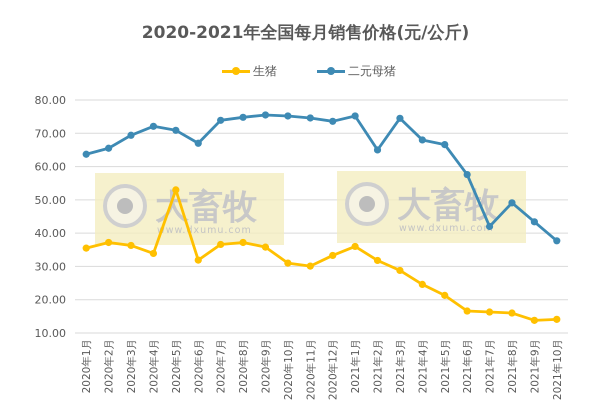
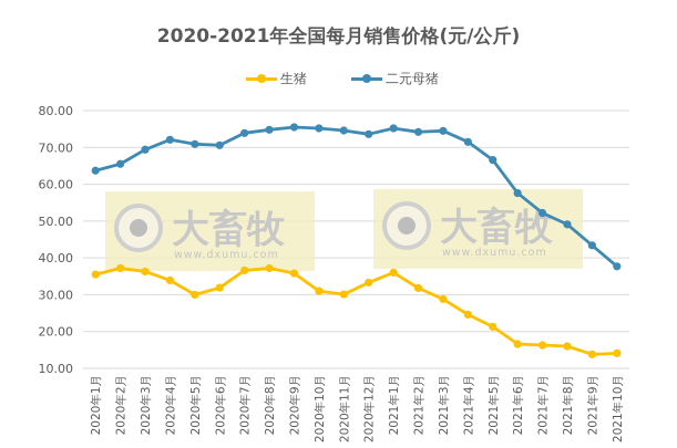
生猪/2020年5月: 53 -> 30
二元母猪/2020年6月: 67 -> 71
二元母猪/2021年2月: 65 -> 74
二元母猪/2021年4月: 68 -> 72
二元母猪/2021年7月: 42 -> 52
